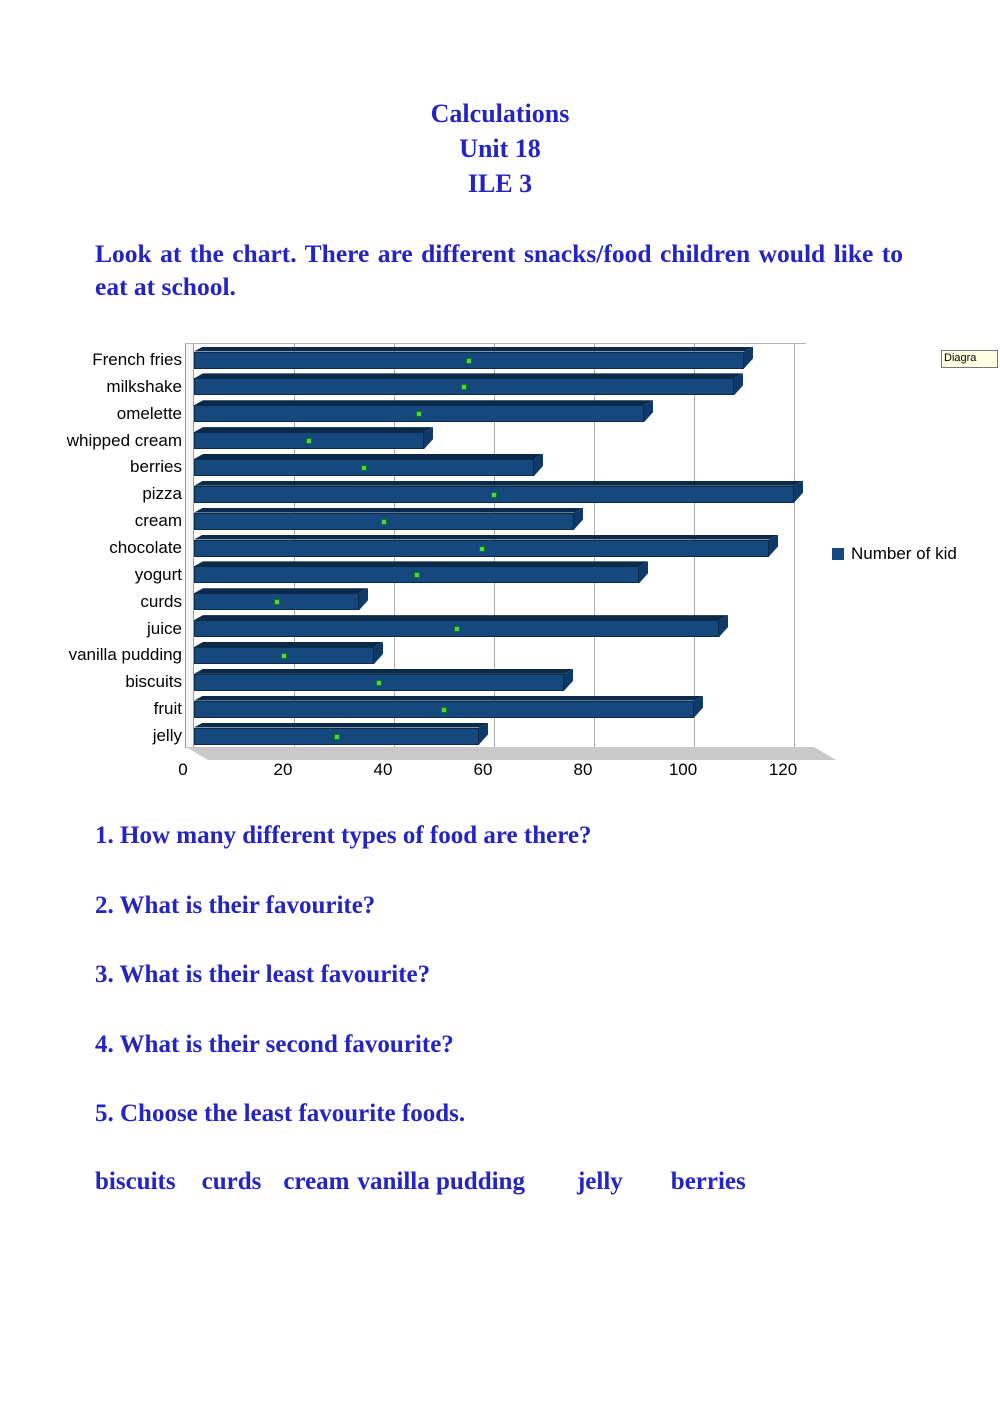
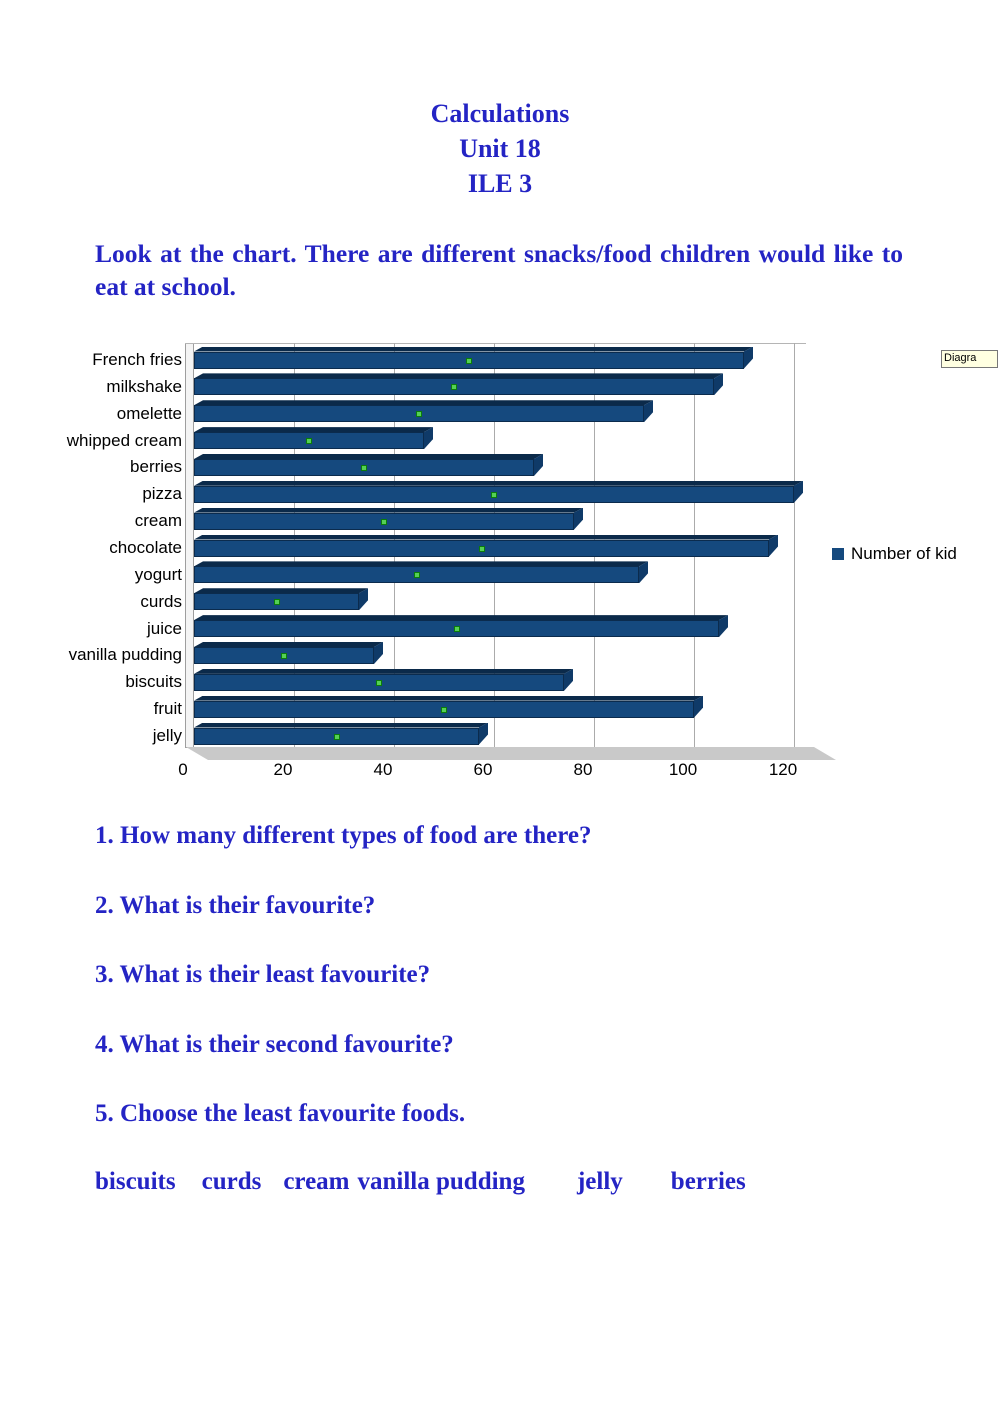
milkshake: 108 -> 104
